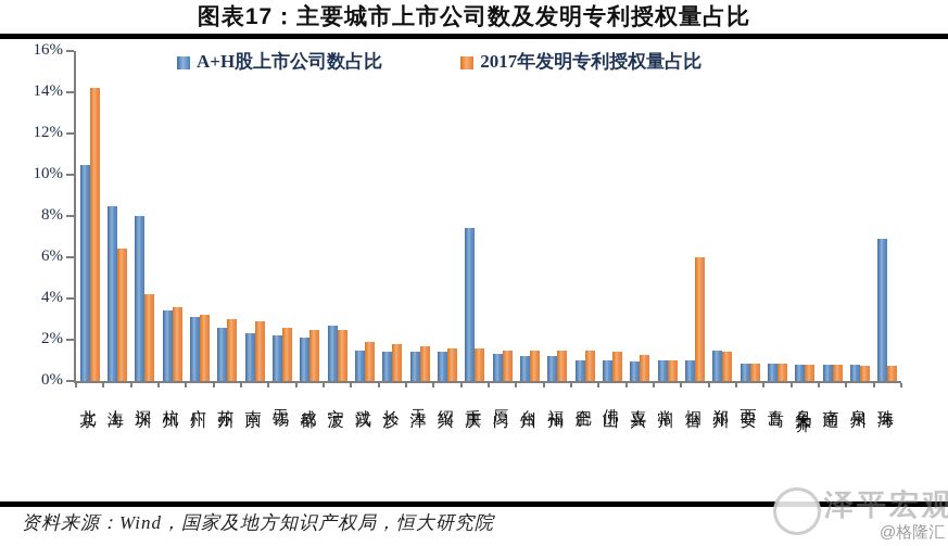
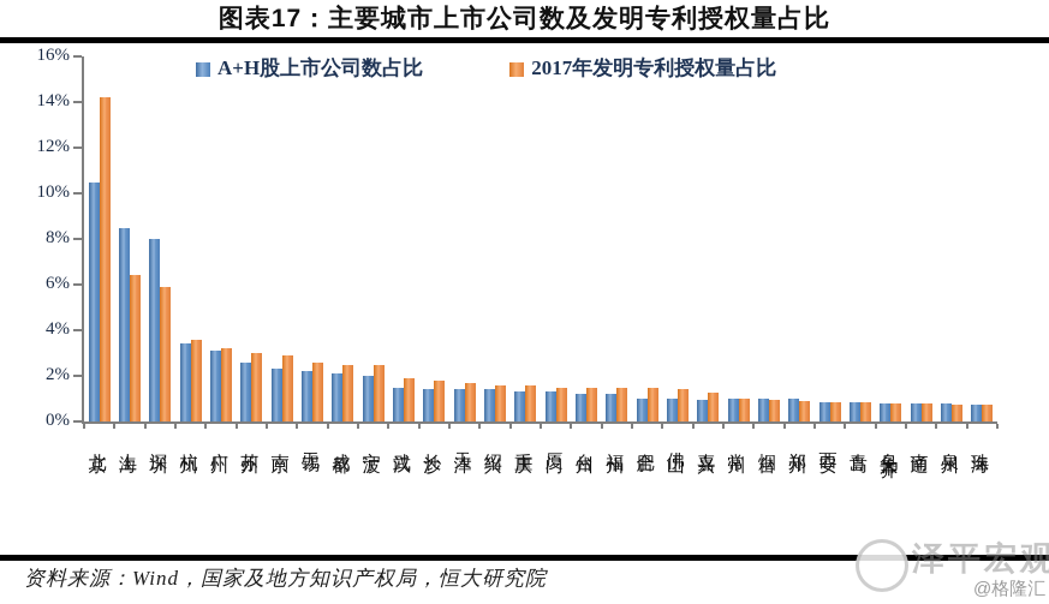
2017年发明专利授权量占比/深圳: 4.2% -> 5.9%
A+H股上市公司数占比/宁波: 2.7% -> 2.0%
A+H股上市公司数占比/重庆: 7.4% -> 1.3%
2017年发明专利授权量占比/烟台: 6.0% -> 0.9%
A+H股上市公司数占比/郑州: 1.5% -> 1.0%
2017年发明专利授权量占比/郑州: 1.4% -> 0.9%
A+H股上市公司数占比/珠海: 6.9% -> 0.8%
